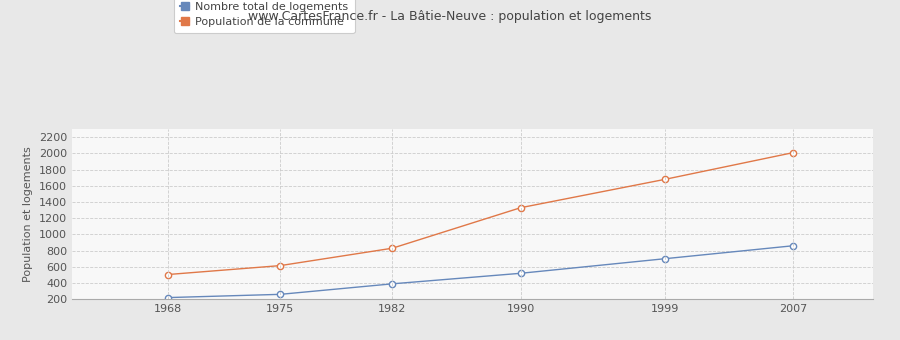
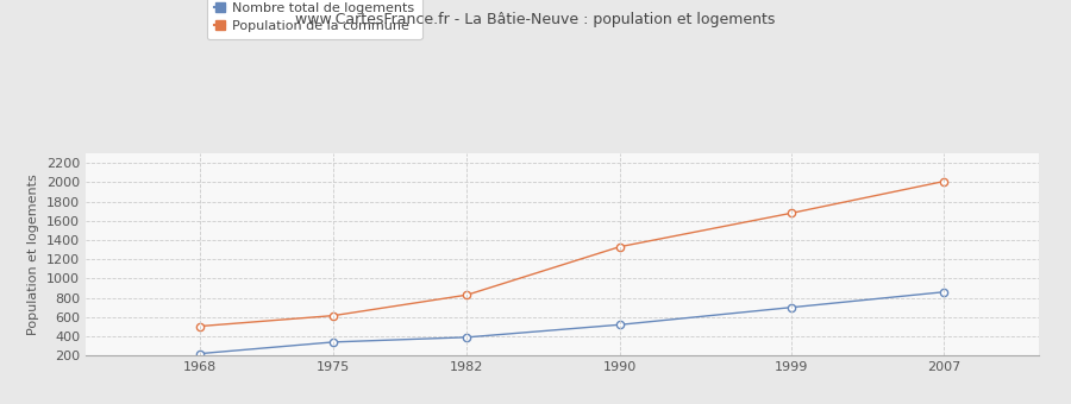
Nombre total de logements/1975: 260 -> 340
